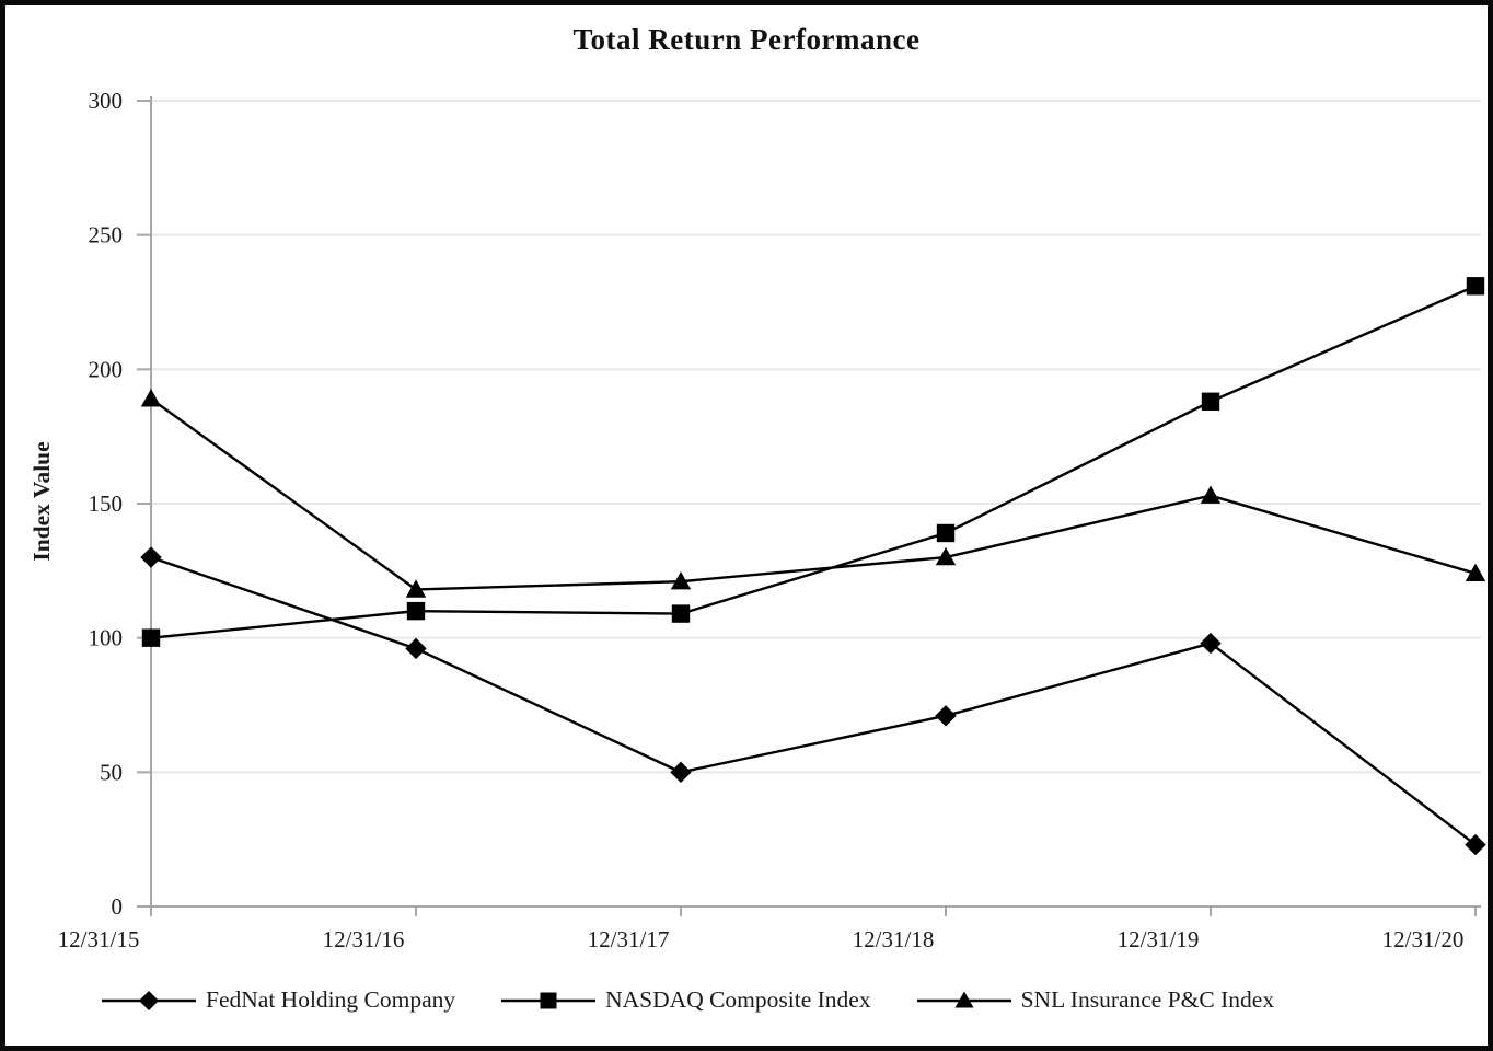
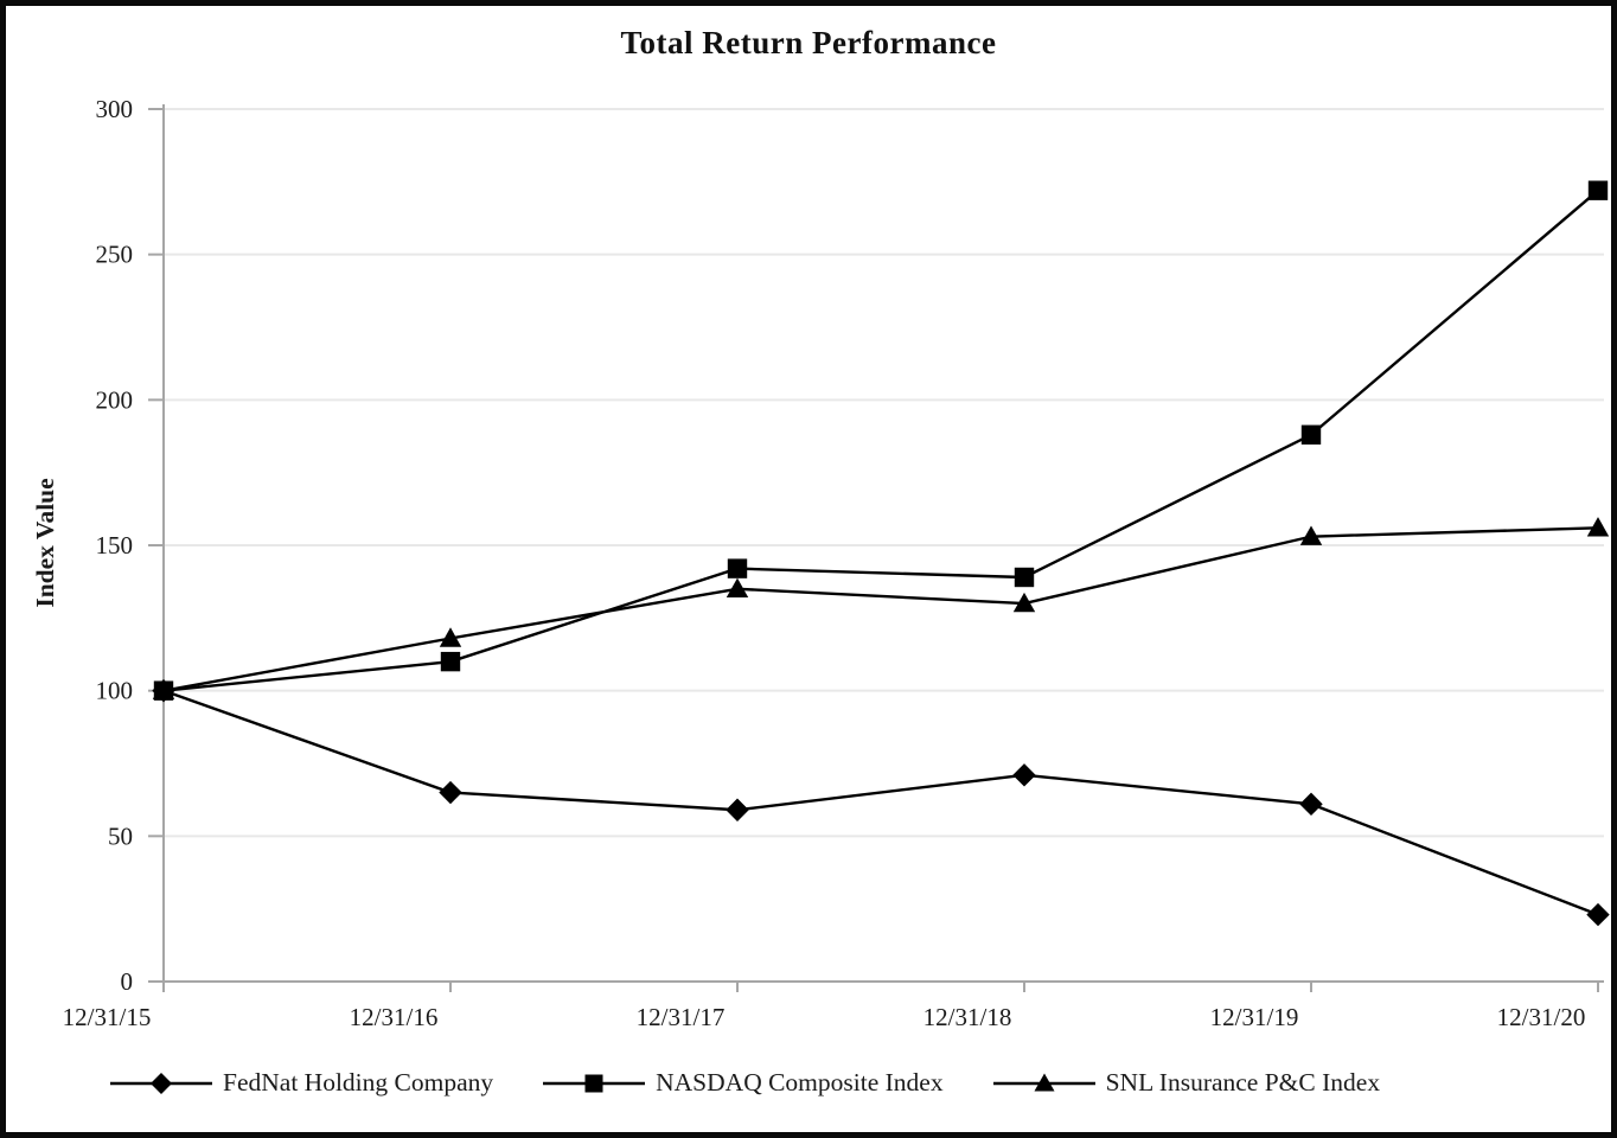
FedNat Holding Company/12/31/15: 130 -> 100
SNL Insurance P&C Index/12/31/15: 189 -> 100
FedNat Holding Company/12/31/16: 96 -> 65
FedNat Holding Company/12/31/17: 50 -> 59
SNL Insurance P&C Index/12/31/17: 121 -> 135
NASDAQ Composite Index/12/31/17: 109 -> 142
FedNat Holding Company/12/31/19: 98 -> 61
SNL Insurance P&C Index/12/31/20: 124 -> 156
NASDAQ Composite Index/12/31/20: 231 -> 272
